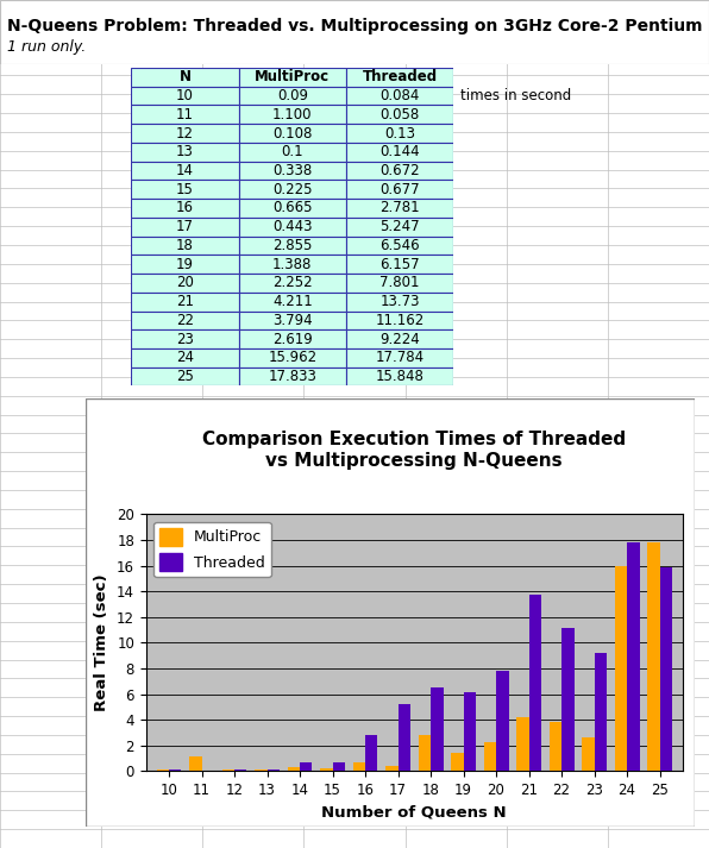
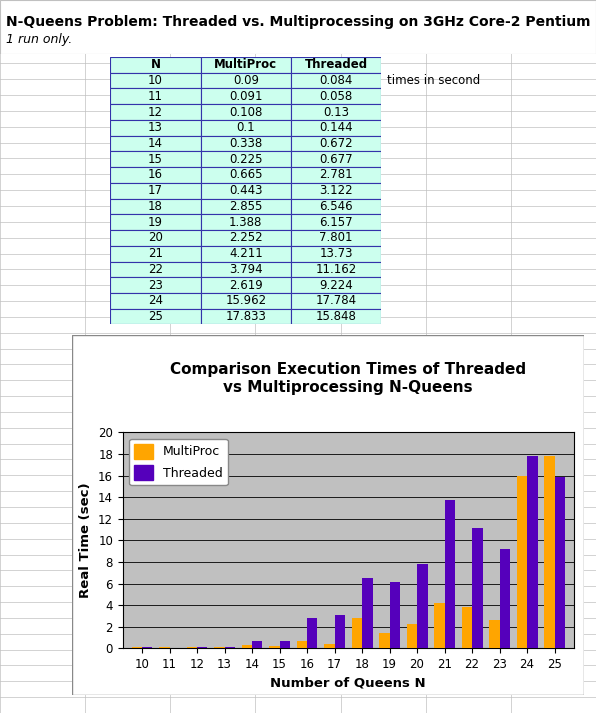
MultiProc/11: 1.100 -> 0.091
Threaded/17: 5.247 -> 3.122
